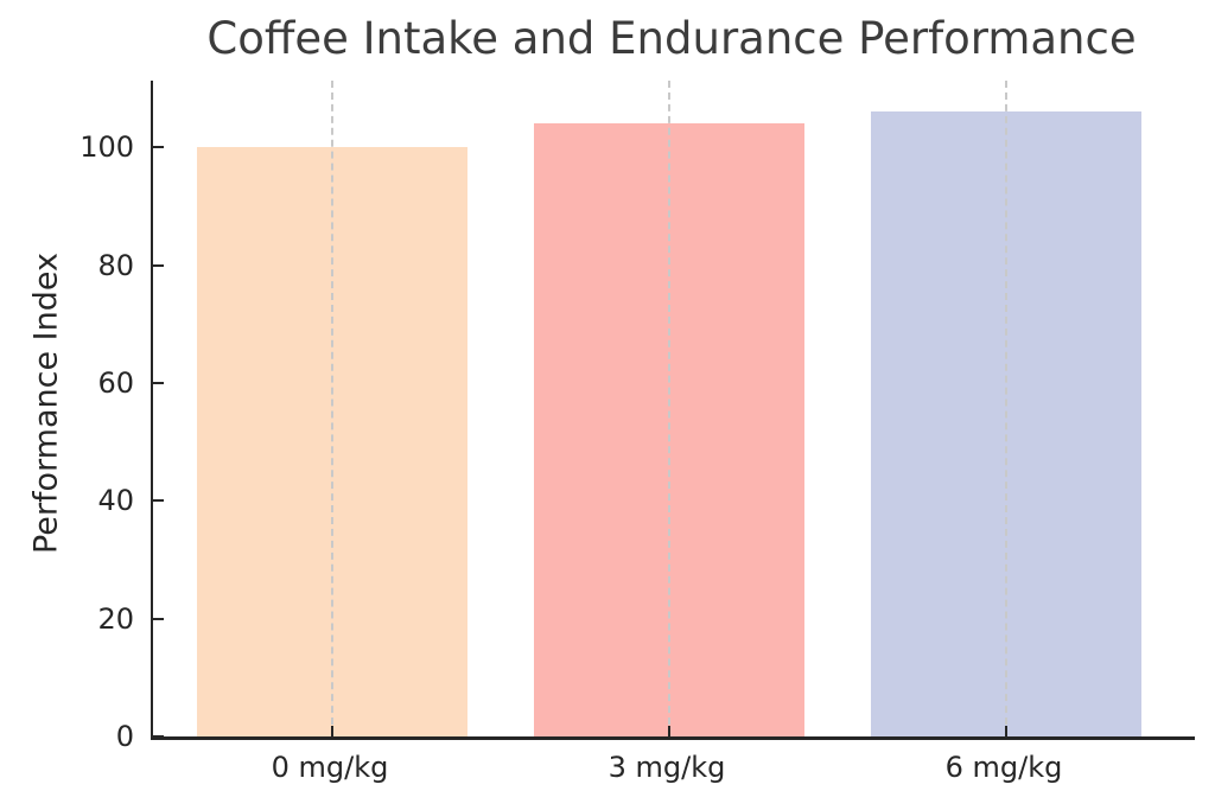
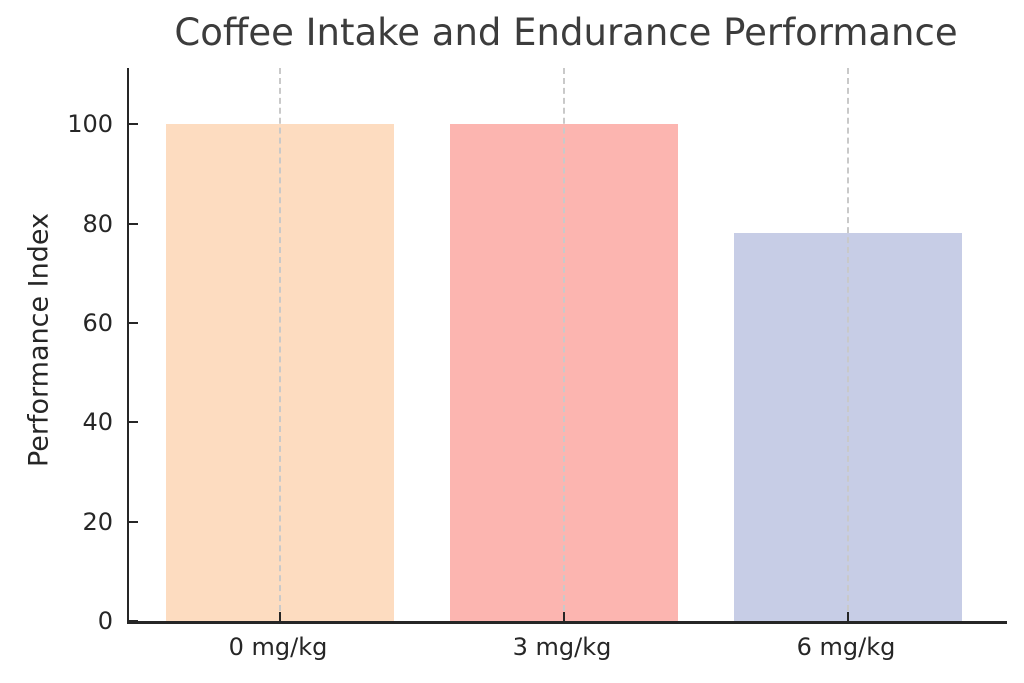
3 mg/kg: 104 -> 100
6 mg/kg: 106 -> 78
